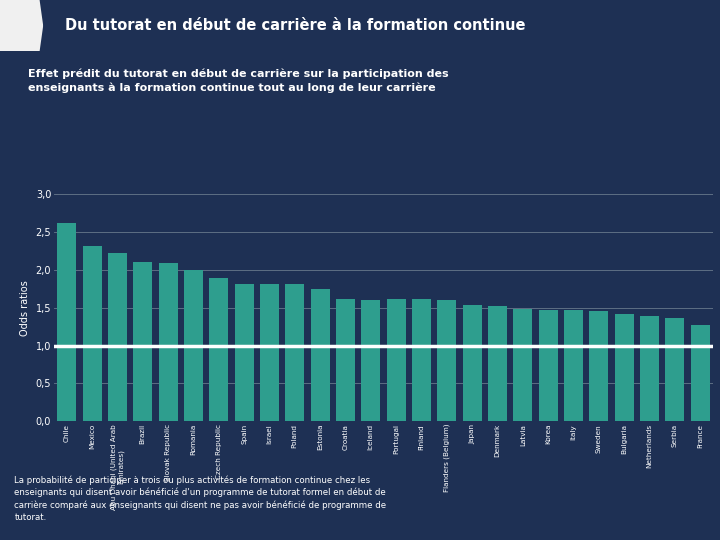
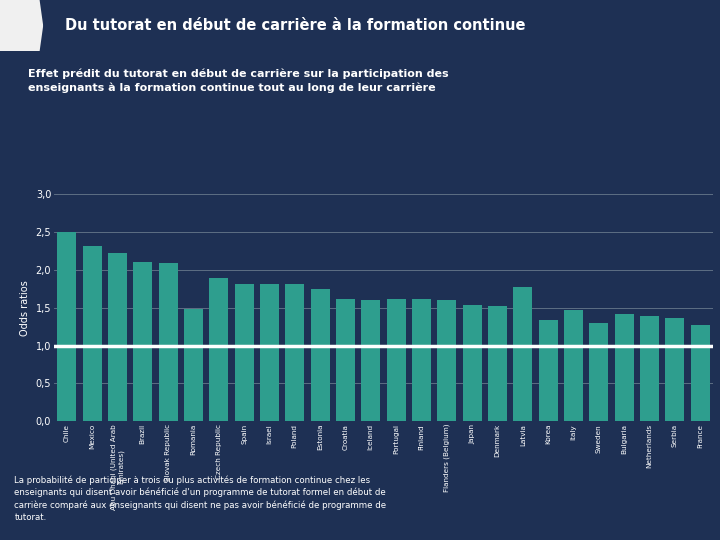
Chile: 2,62 -> 2,50
Romania: 2,00 -> 1,48
Latvia: 1,48 -> 1,78
Korea: 1,47 -> 1,34
Sweden: 1,46 -> 1,30
